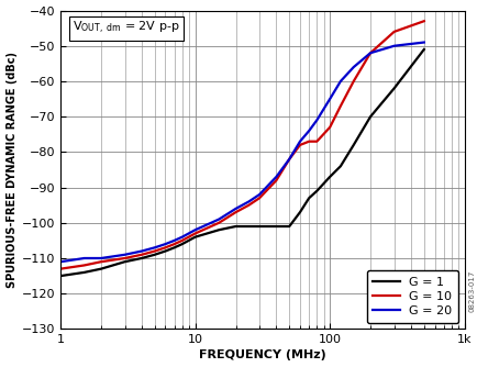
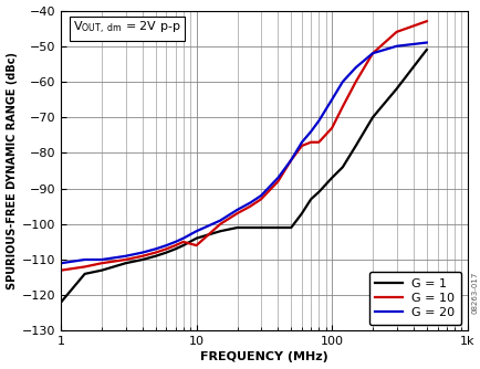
G = 1/1: -115 -> -122
G = 10/10: -103 -> -106
